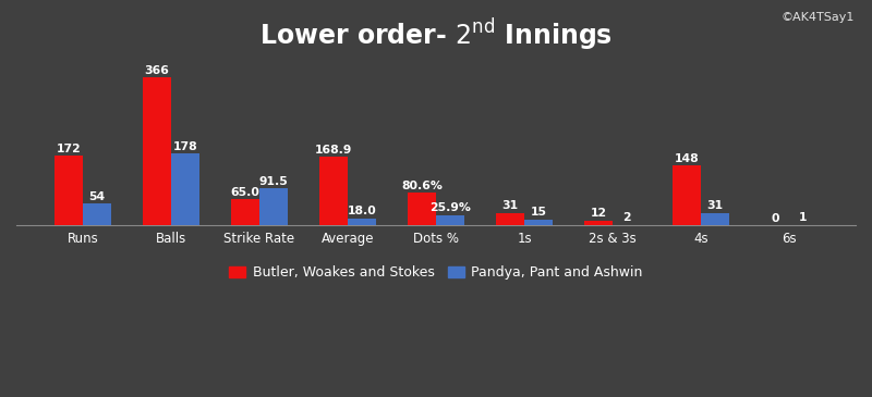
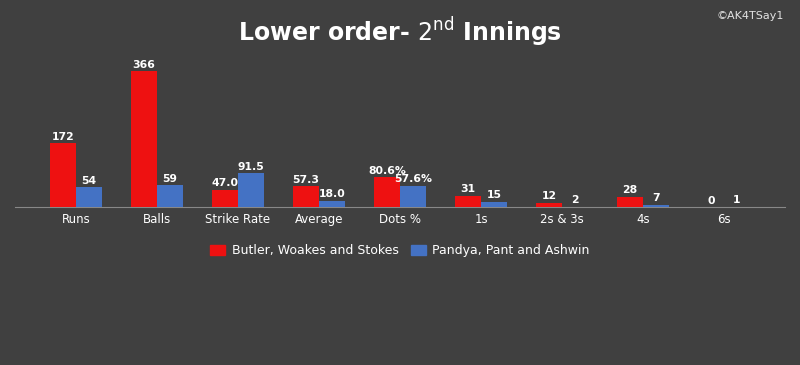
Pandya, Pant and Ashwin/Balls: 178 -> 59
Butler, Woakes and Stokes/Strike Rate: 65.0 -> 47.0
Butler, Woakes and Stokes/Average: 168.9 -> 57.3
Pandya, Pant and Ashwin/Dots %: 25.9% -> 57.6%
Butler, Woakes and Stokes/4s: 148 -> 28
Pandya, Pant and Ashwin/4s: 31 -> 7
